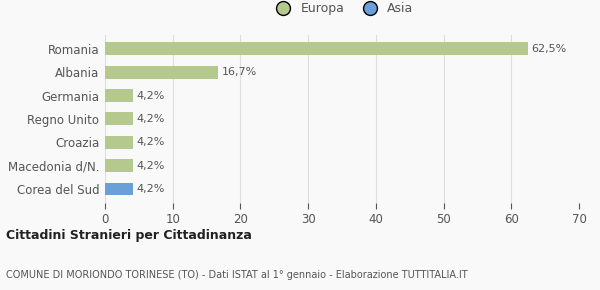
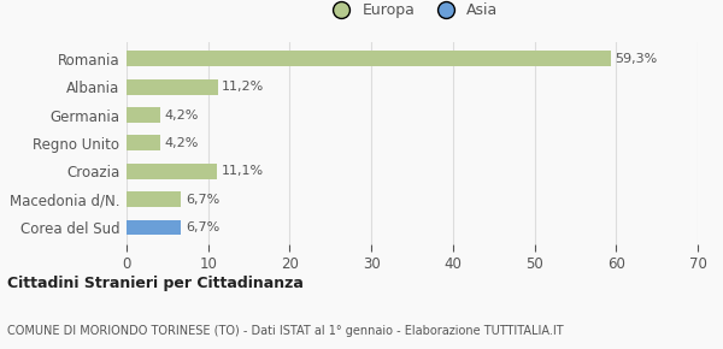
Romania: 62,5% -> 59,3%
Albania: 16,7% -> 11,2%
Croazia: 4,2% -> 11,1%
Macedonia d/N.: 4,2% -> 6,7%
Corea del Sud: 4,2% -> 6,7%
